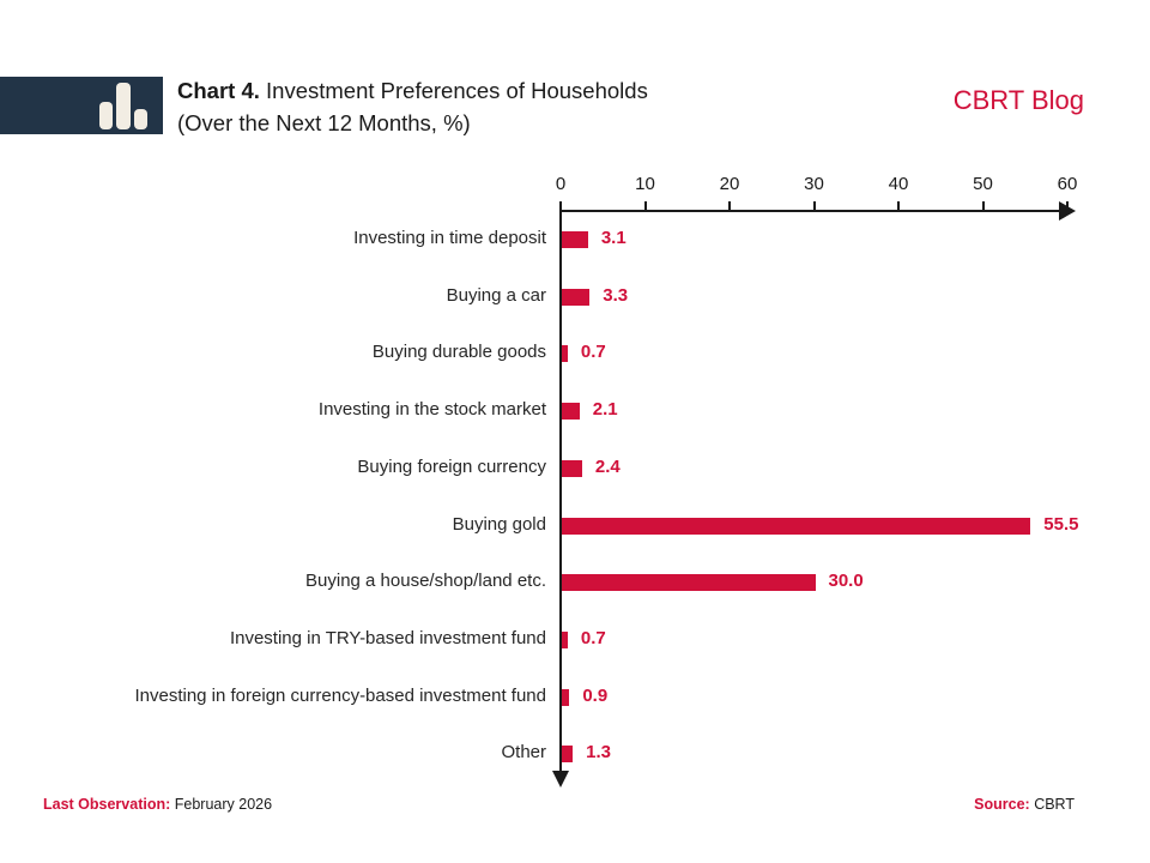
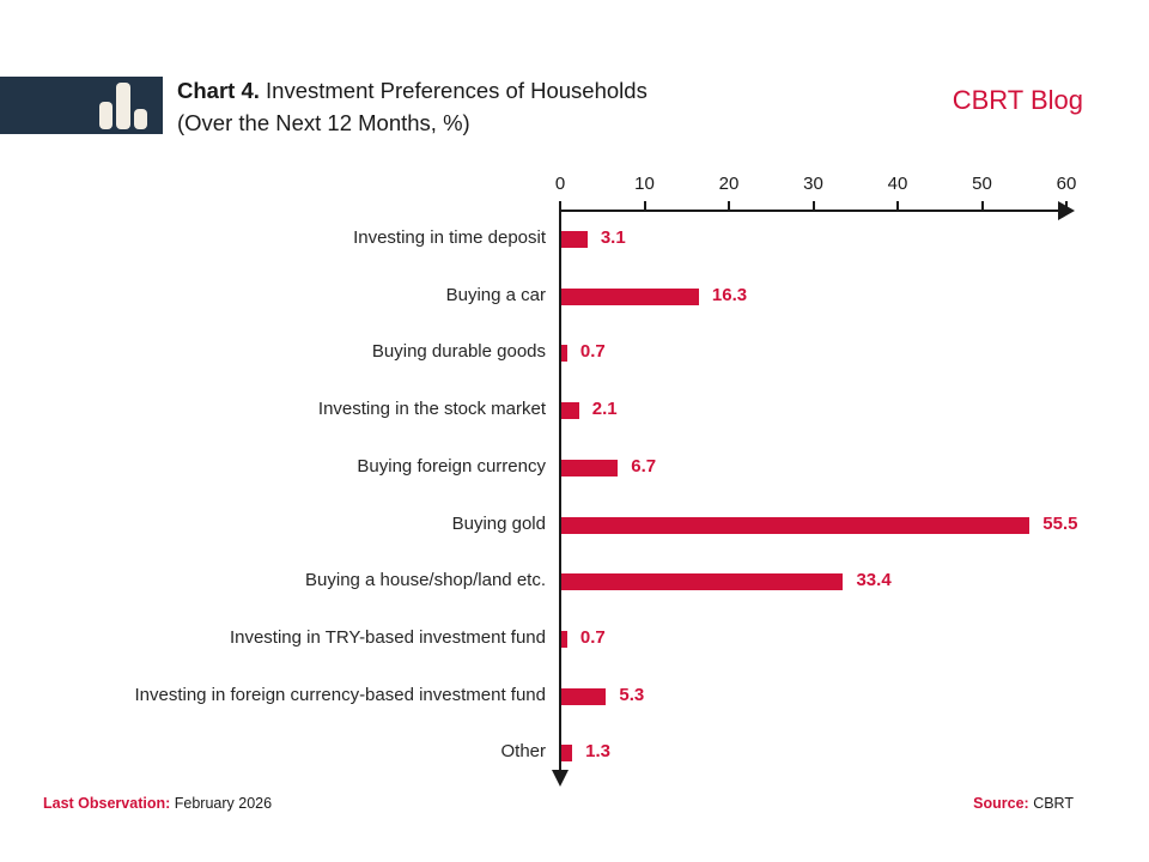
Buying a car: 3.3 -> 16.3
Buying foreign currency: 2.4 -> 6.7
Buying a house/shop/land etc.: 30.0 -> 33.4
Investing in foreign currency-based investment fund: 0.9 -> 5.3
